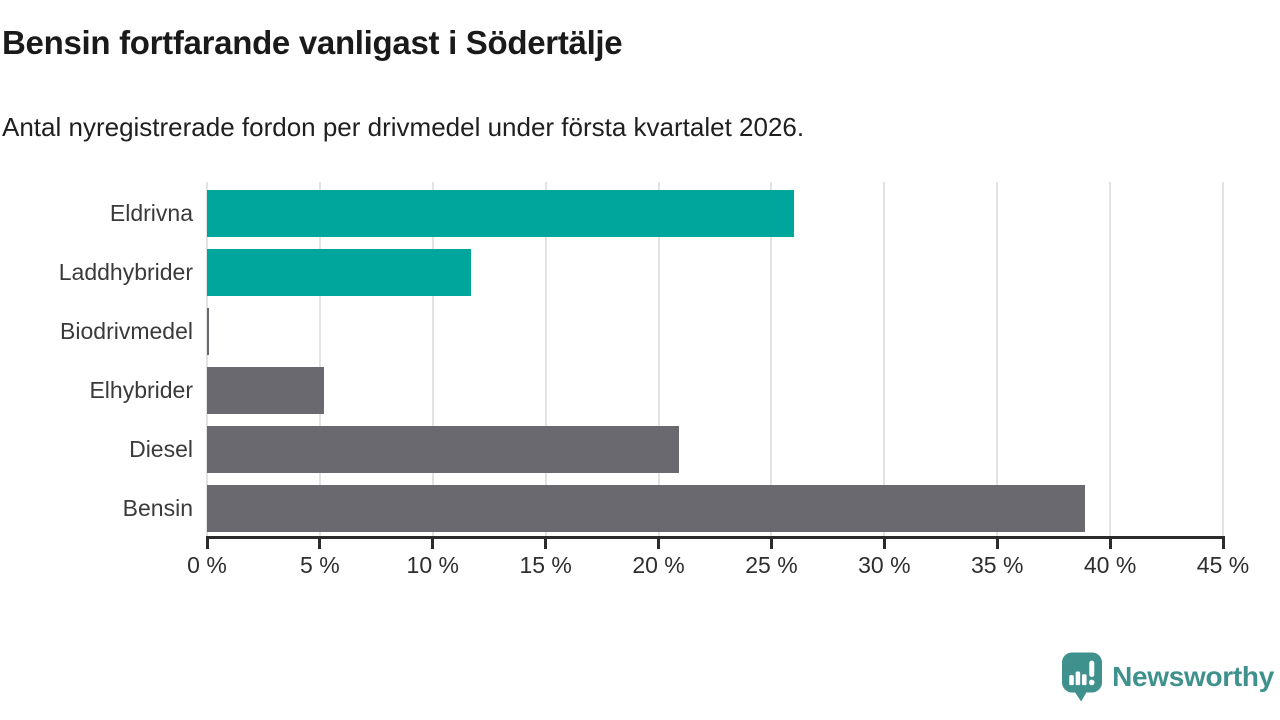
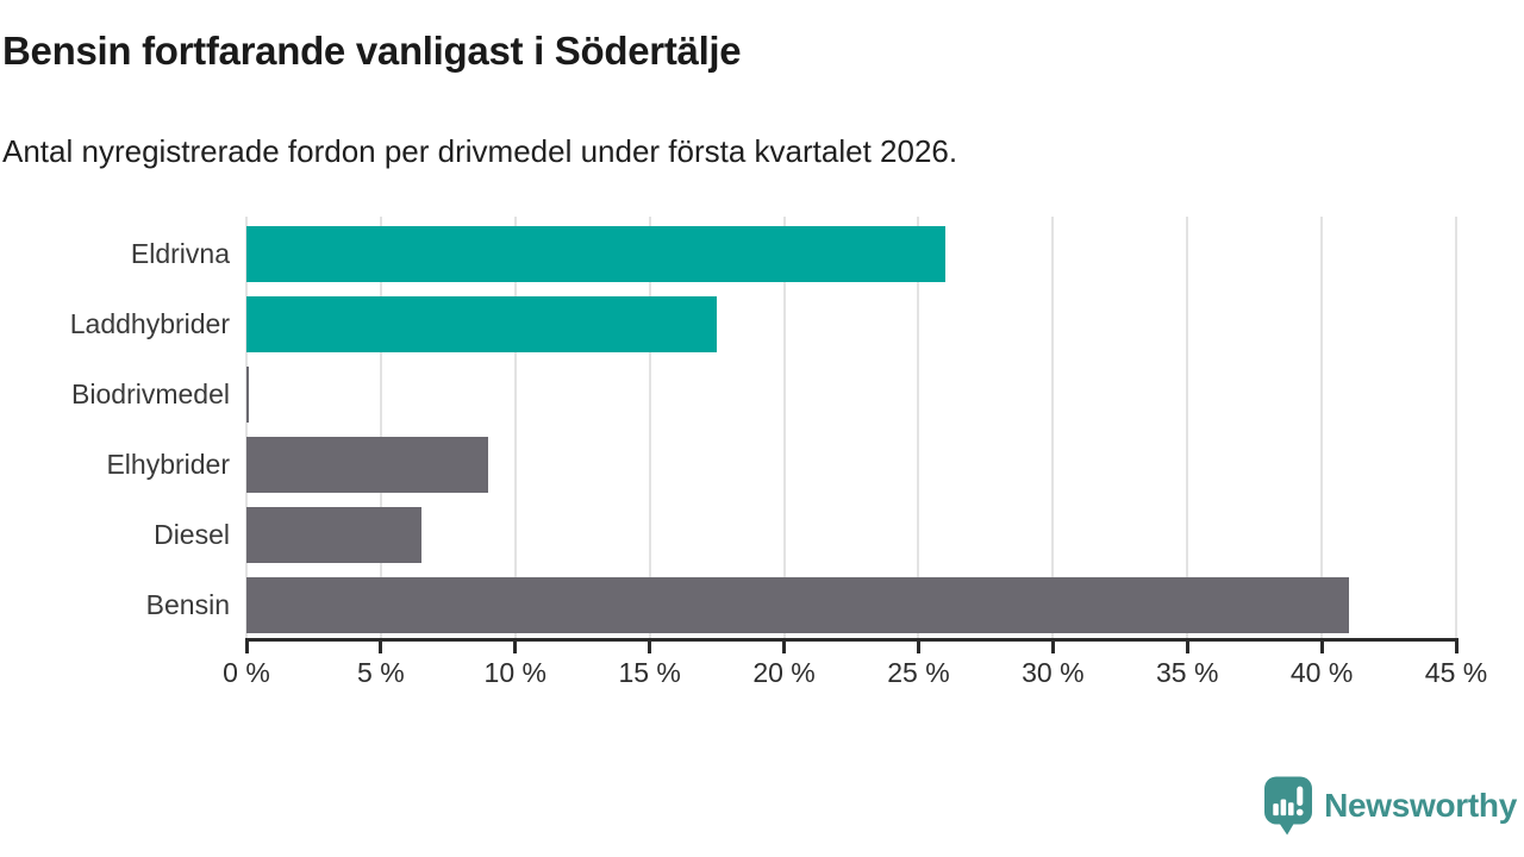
Laddhybrider: 11.7% -> 17.5%
Elhybrider: 5.2% -> 9.0%
Diesel: 20.9% -> 6.5%
Bensin: 38.9% -> 41.0%
